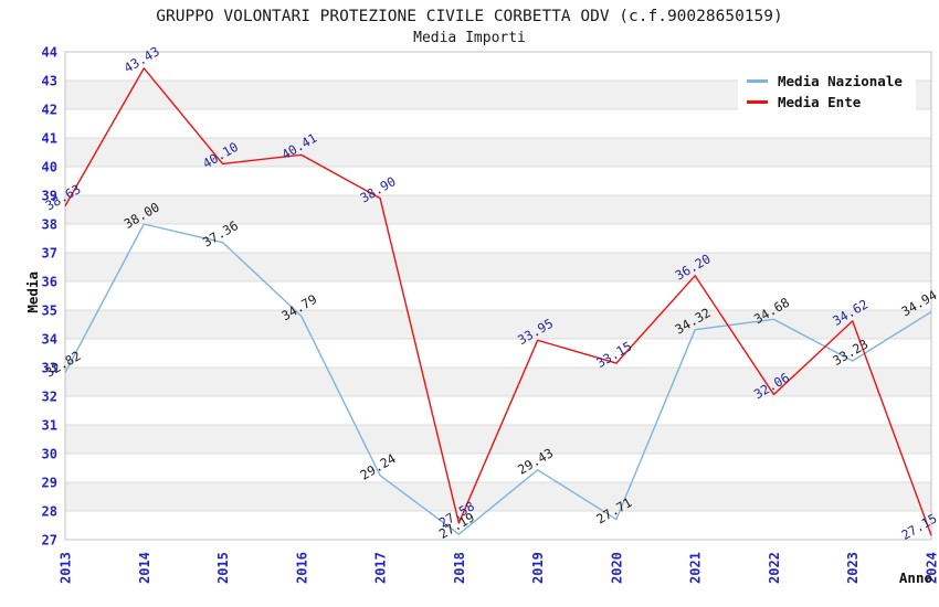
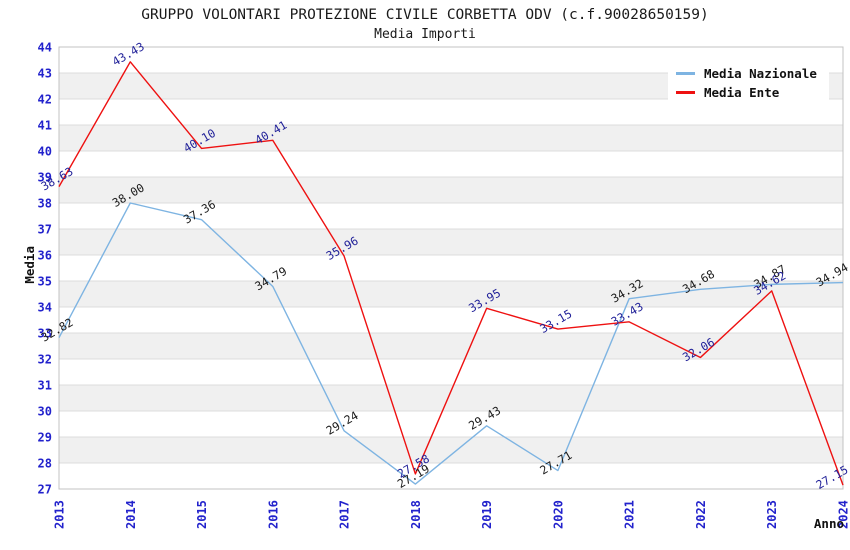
Media Ente/2017: 38.90 -> 35.96
Media Ente/2021: 36.20 -> 33.43
Media Nazionale/2023: 33.23 -> 34.87
